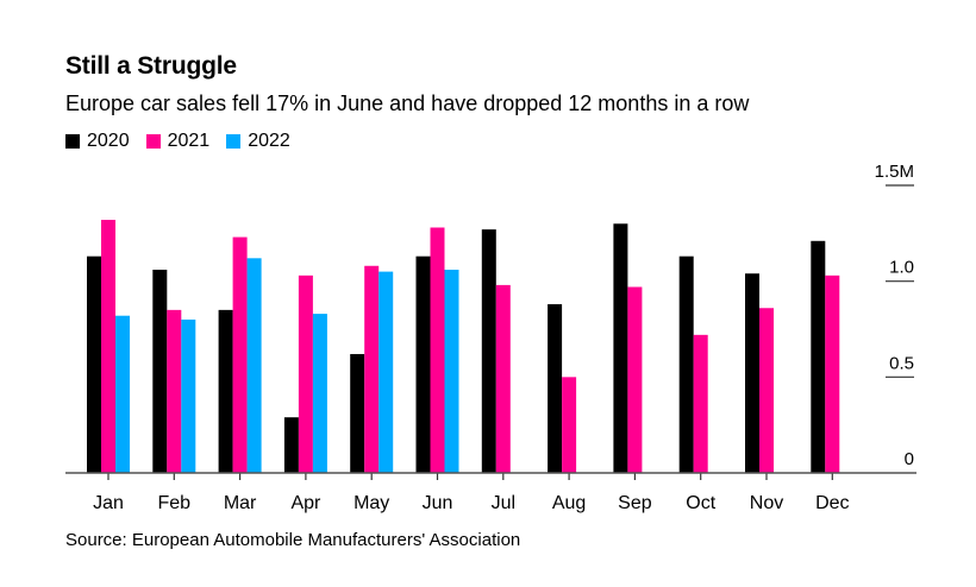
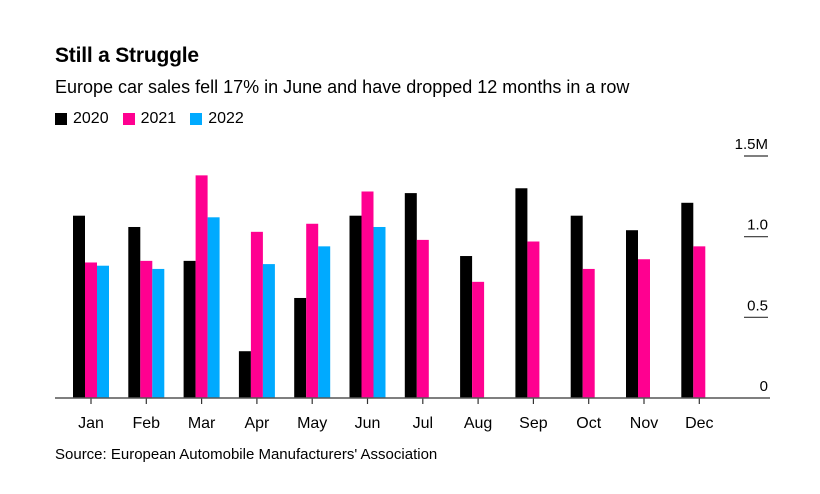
2021/Jan: 1.32M -> 0.84M
2021/Mar: 1.23M -> 1.38M
2022/May: 1.05M -> 0.94M
2021/Aug: 0.50M -> 0.72M
2021/Oct: 0.72M -> 0.80M
2021/Dec: 1.03M -> 0.94M
